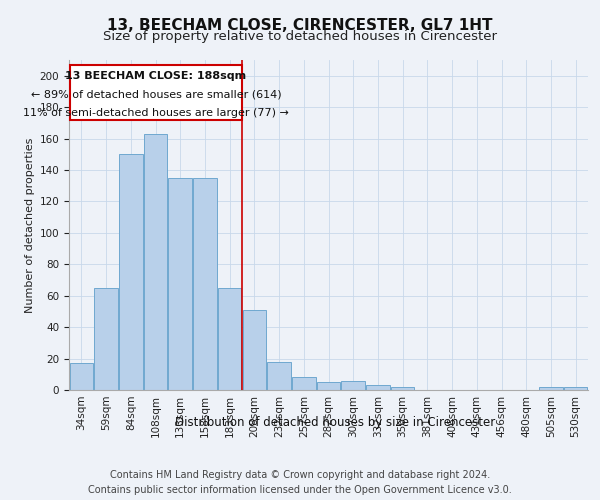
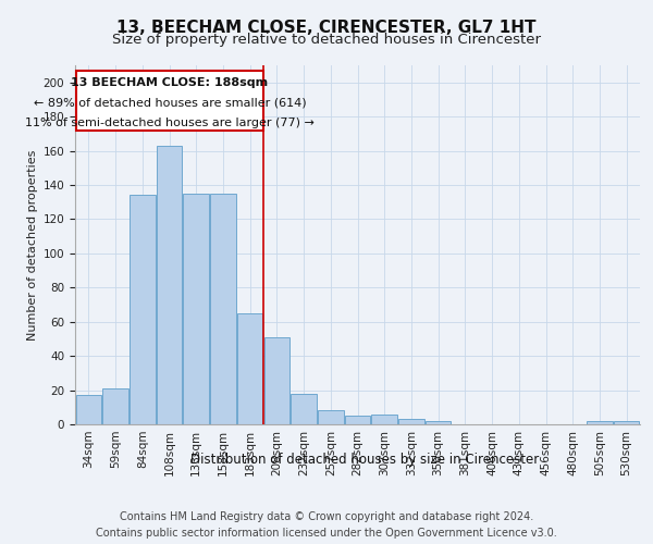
59sqm: 65 -> 21
84sqm: 150 -> 134
